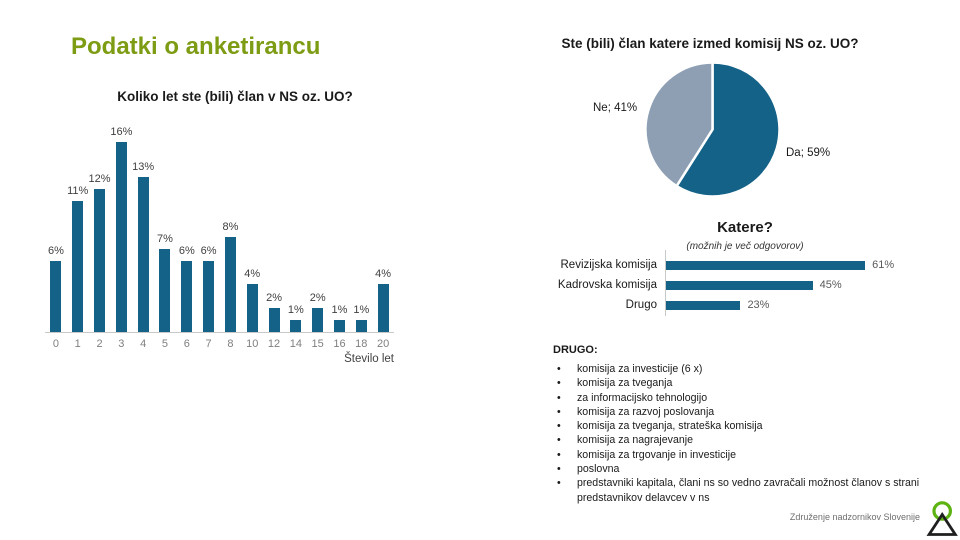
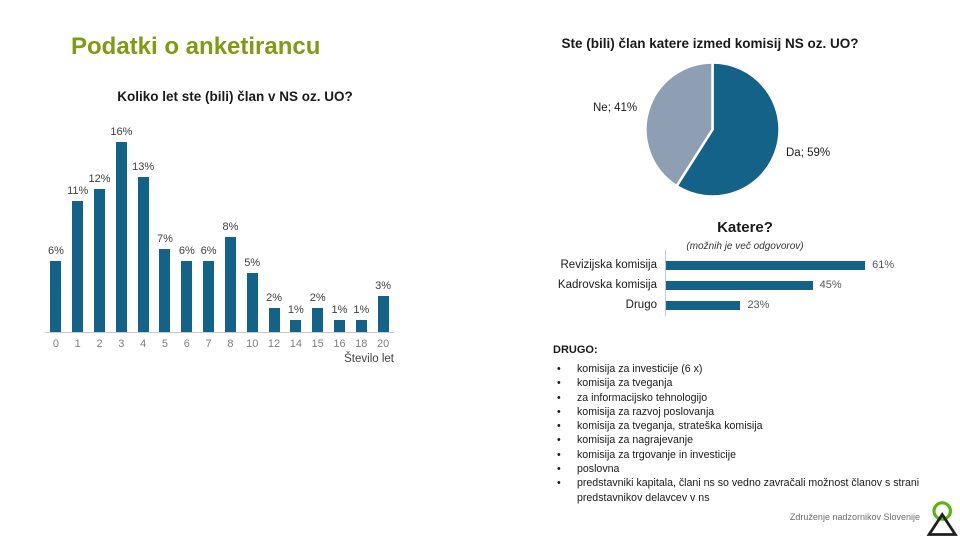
Koliko let ste (bili) član v NS oz. UO?/10: 4% -> 5%
Koliko let ste (bili) član v NS oz. UO?/20: 4% -> 3%
